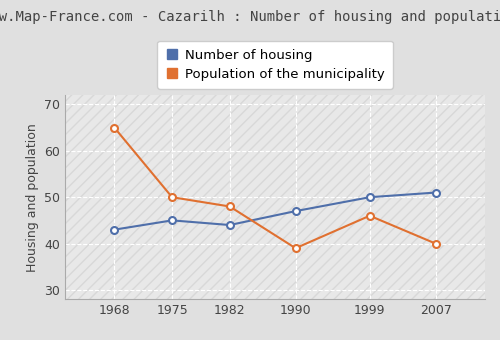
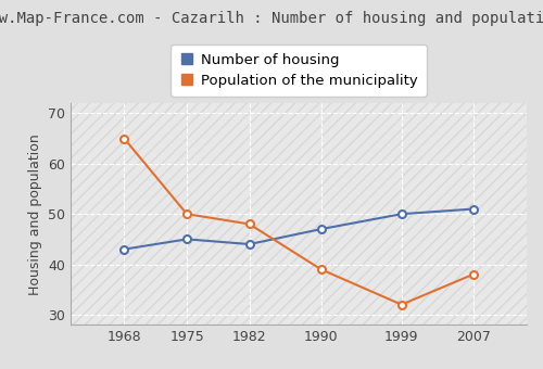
Population of the municipality/1999: 46 -> 32
Population of the municipality/2007: 40 -> 38
